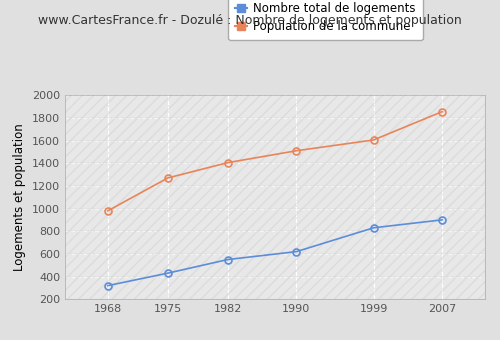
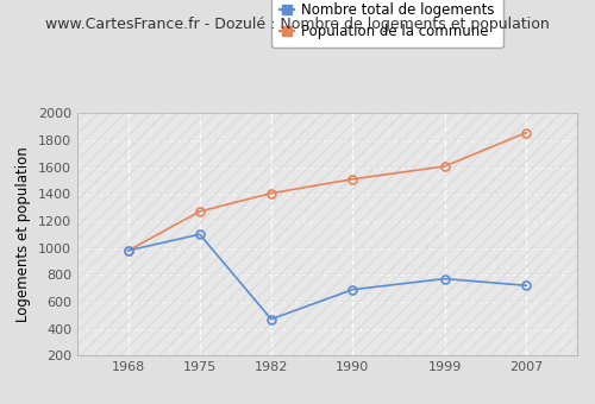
Nombre total de logements/1968: 320 -> 980
Nombre total de logements/1975: 430 -> 1100
Nombre total de logements/1982: 550 -> 470
Nombre total de logements/1990: 620 -> 690
Nombre total de logements/1999: 830 -> 770
Nombre total de logements/2007: 900 -> 720
